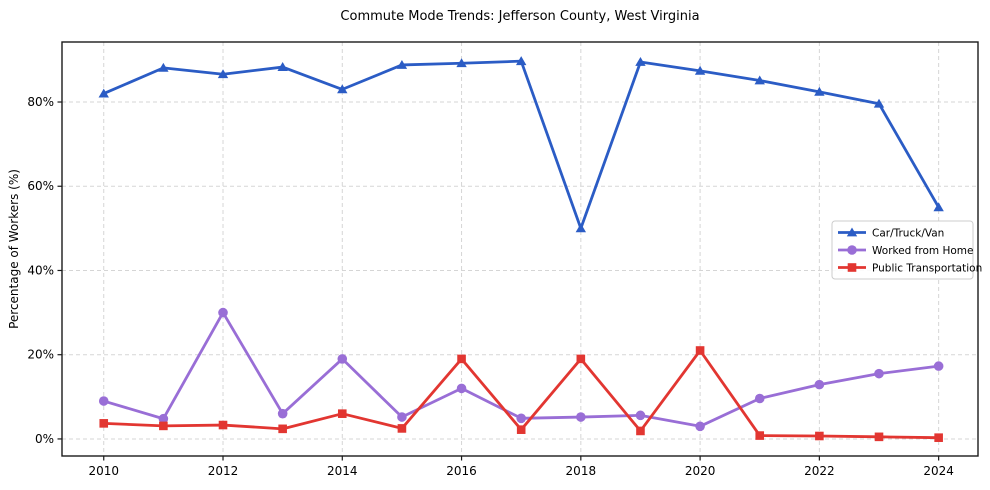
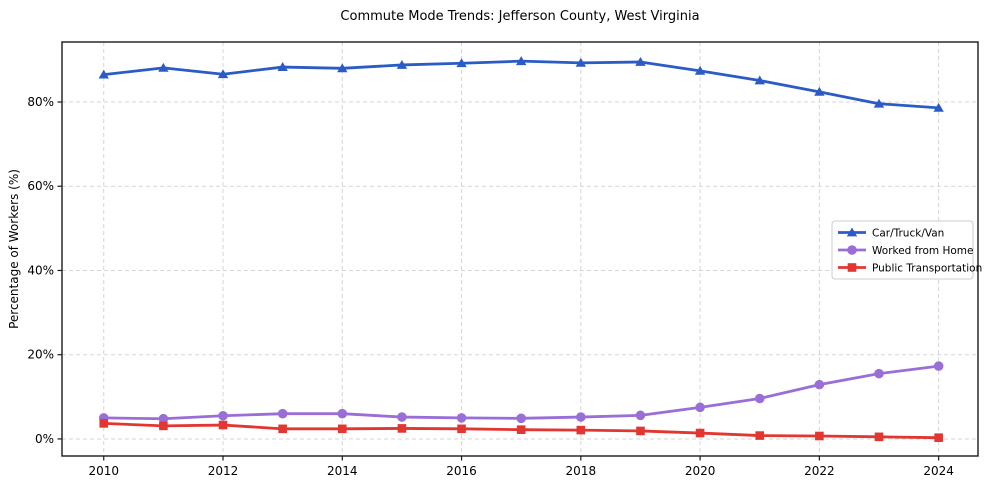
Car/Truck/Van/2010: 82% -> 86%
Worked from Home/2010: 9% -> 5%
Worked from Home/2012: 30% -> 6%
Car/Truck/Van/2014: 83% -> 88%
Worked from Home/2014: 19% -> 6%
Public Transportation/2014: 6% -> 2%
Worked from Home/2016: 12% -> 5%
Public Transportation/2016: 19% -> 2%
Car/Truck/Van/2018: 50% -> 89%
Public Transportation/2018: 19% -> 2%
Worked from Home/2020: 3% -> 8%
Public Transportation/2020: 21% -> 1%
Car/Truck/Van/2024: 55% -> 79%
